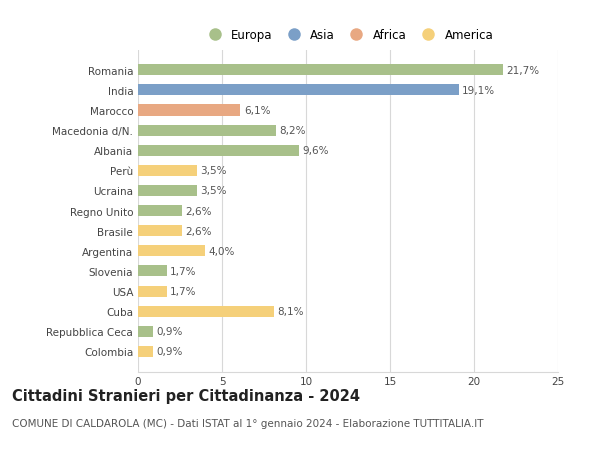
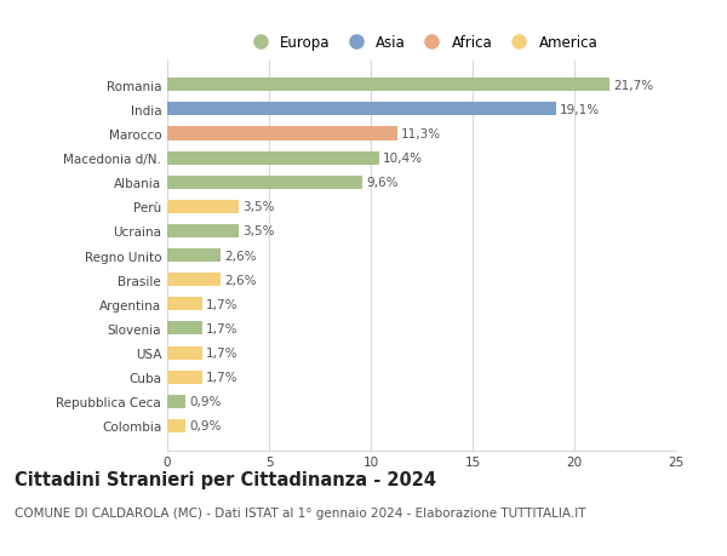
Marocco: 6,1% -> 11,3%
Macedonia d/N.: 8,2% -> 10,4%
Argentina: 4,0% -> 1,7%
Cuba: 8,1% -> 1,7%
